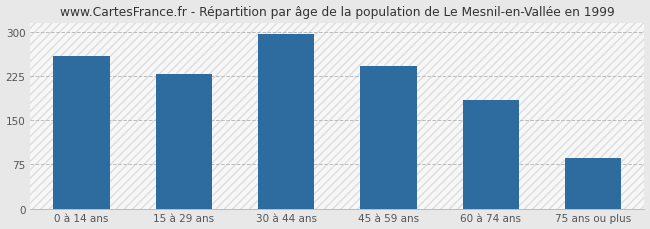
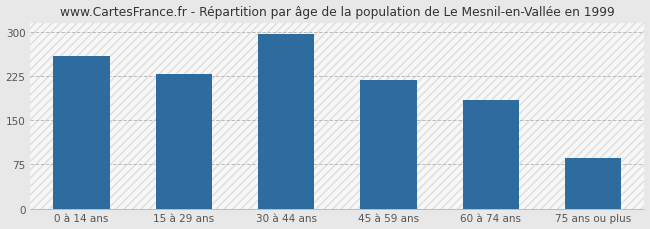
45 à 59 ans: 242 -> 218
